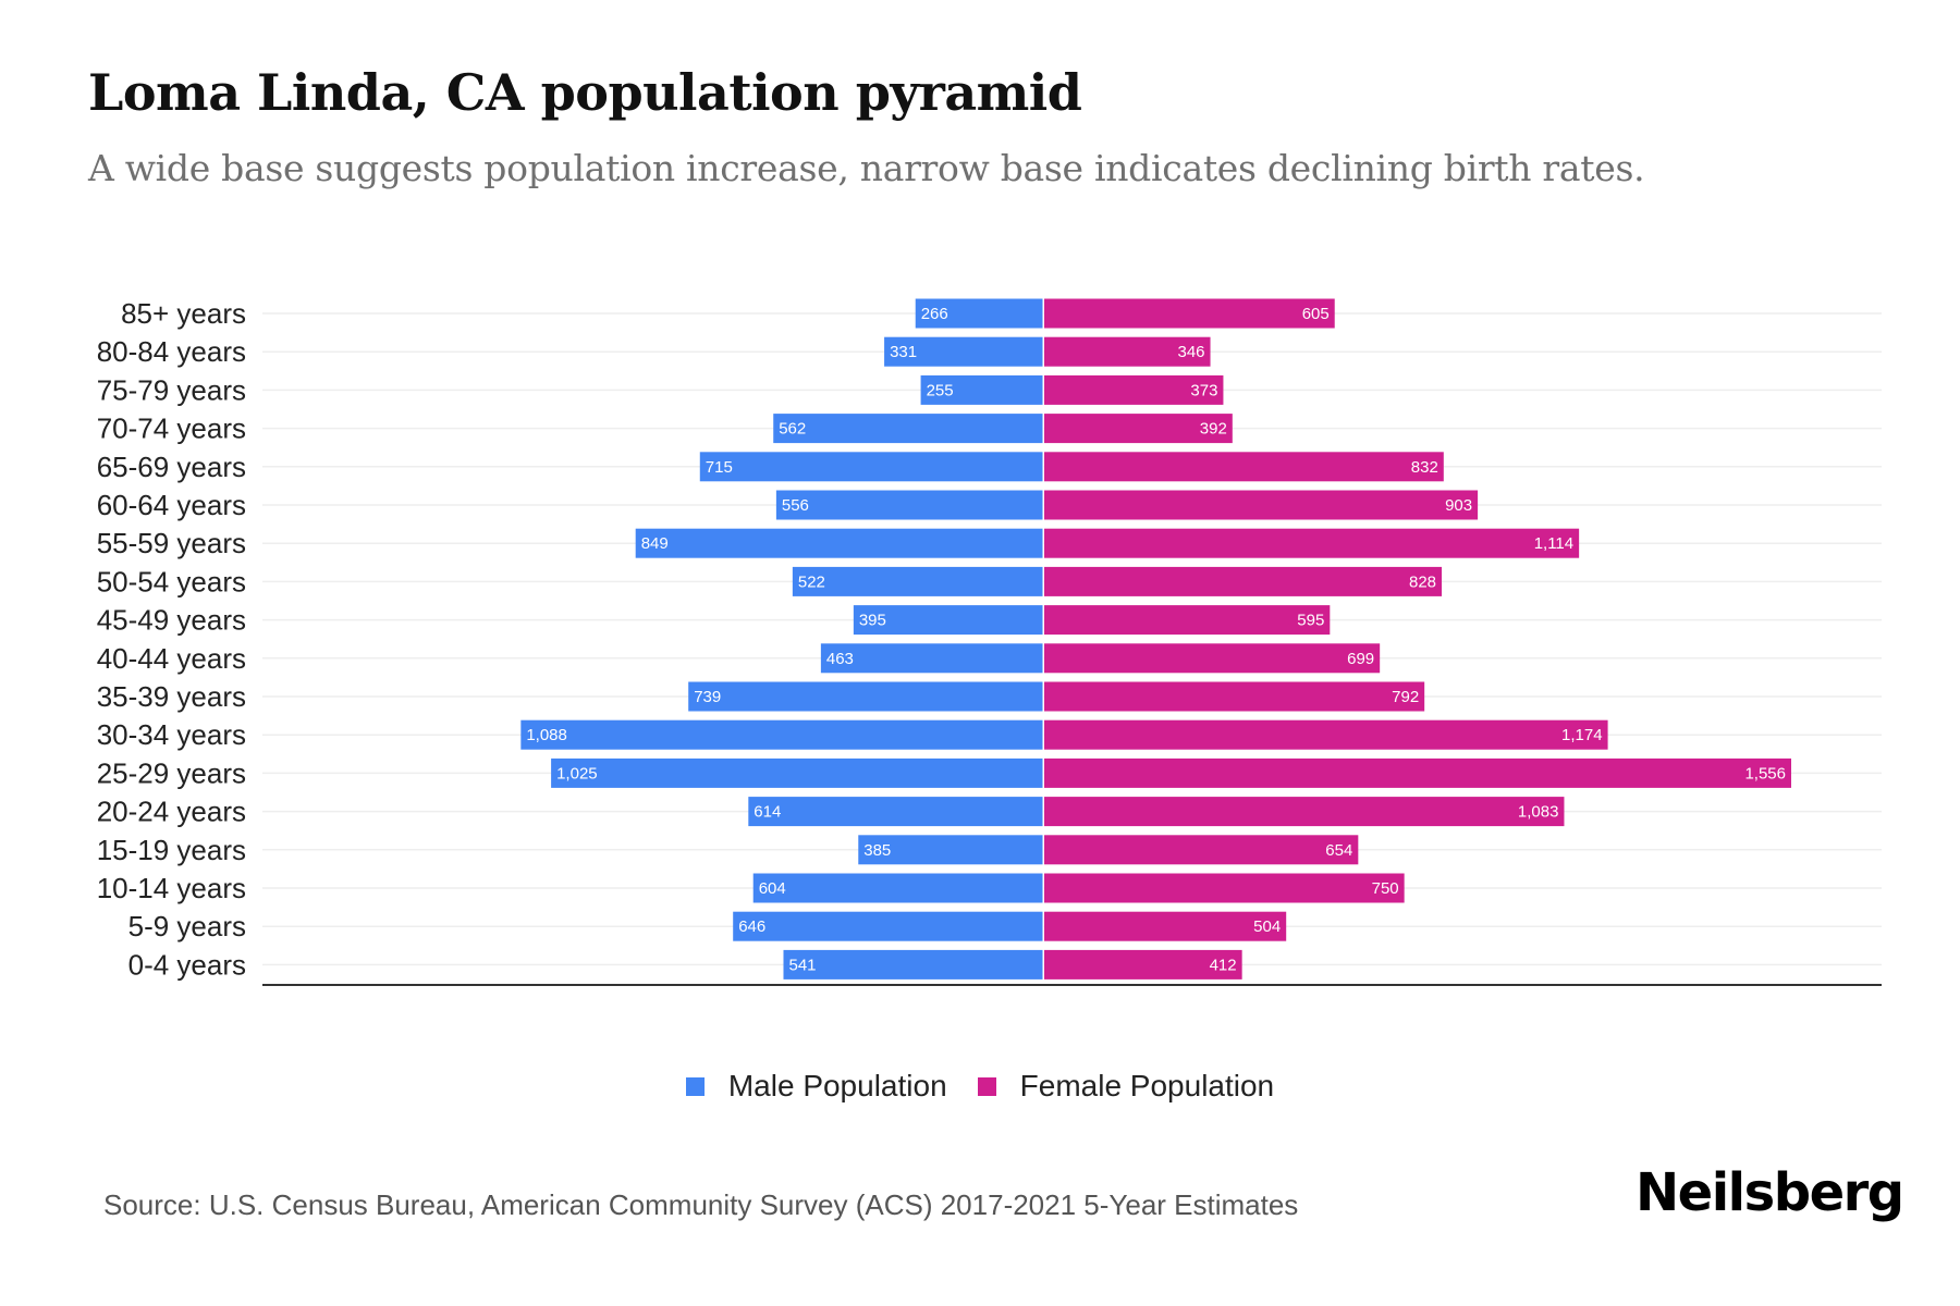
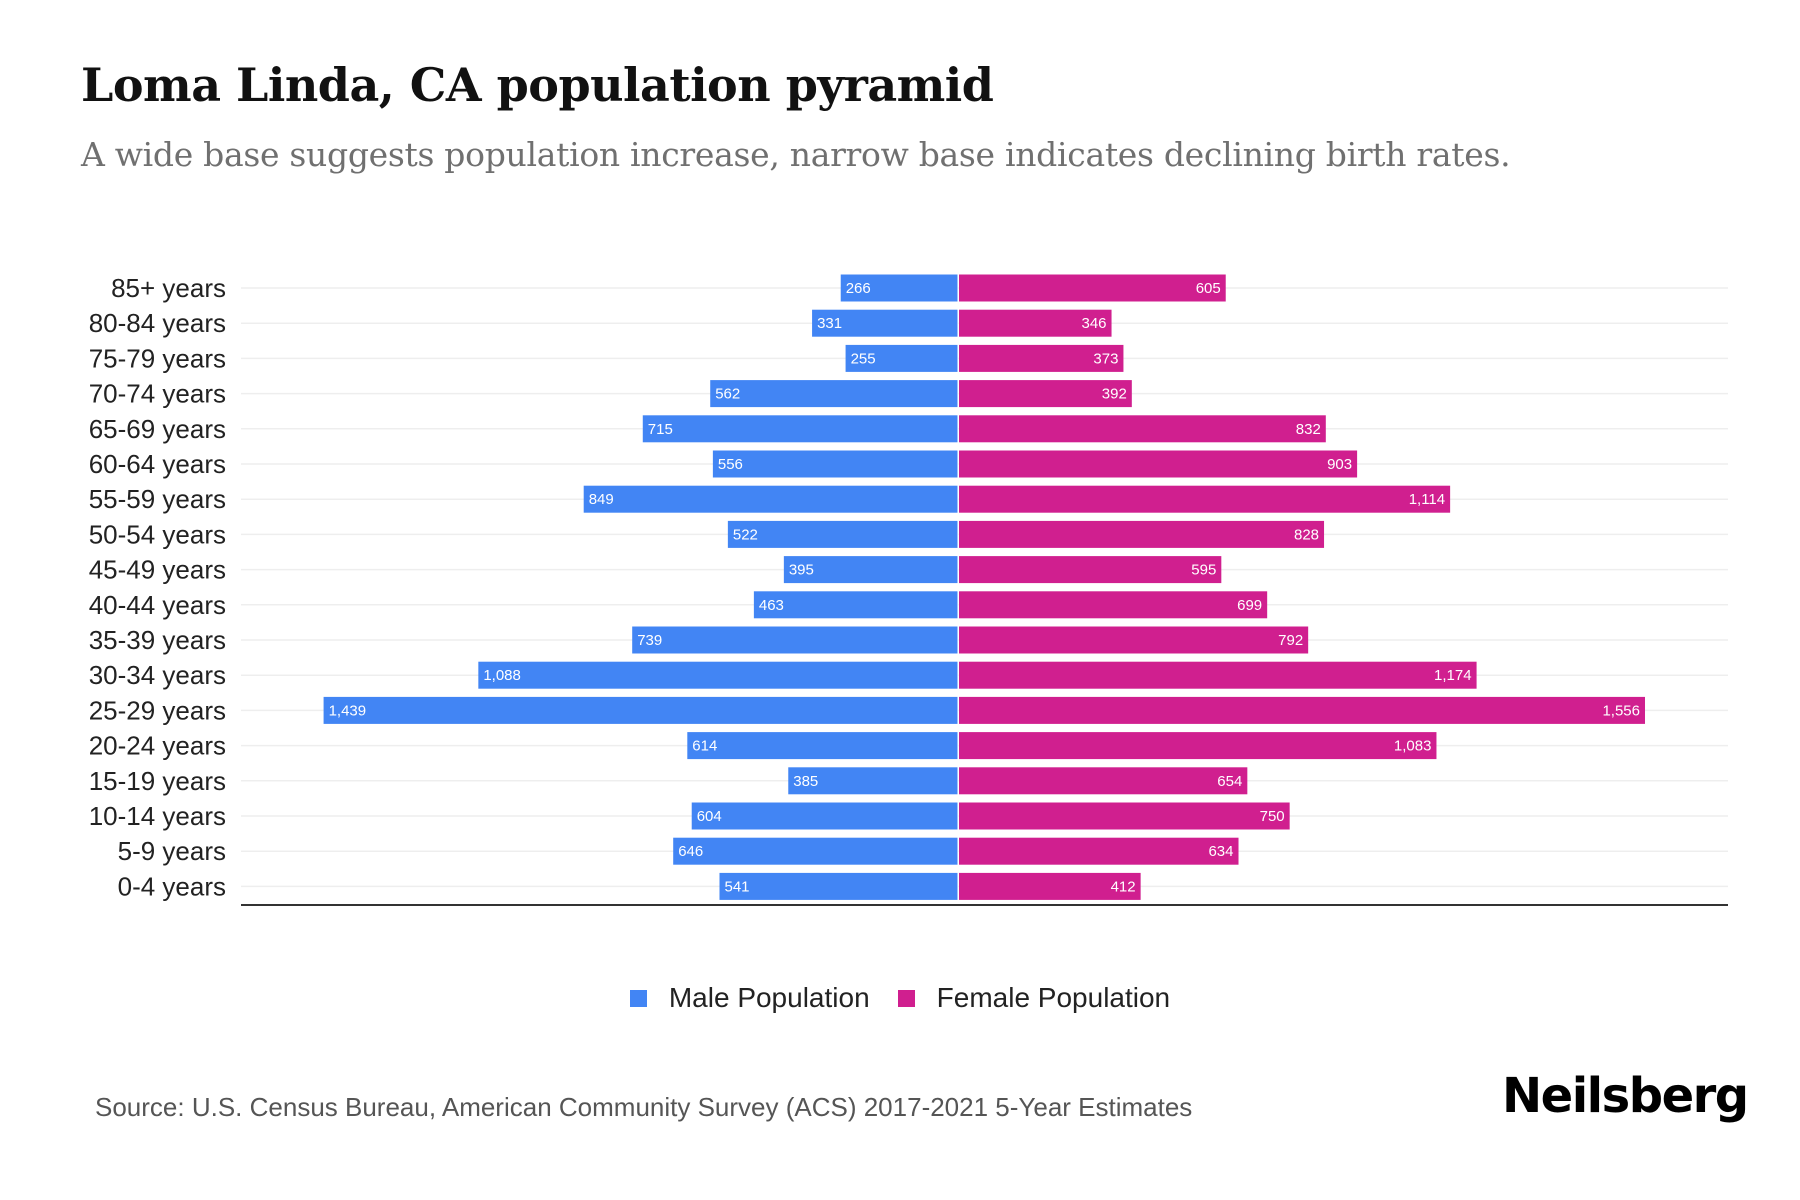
Male Population/25-29 years: 1,025 -> 1,439
Female Population/5-9 years: 504 -> 634
